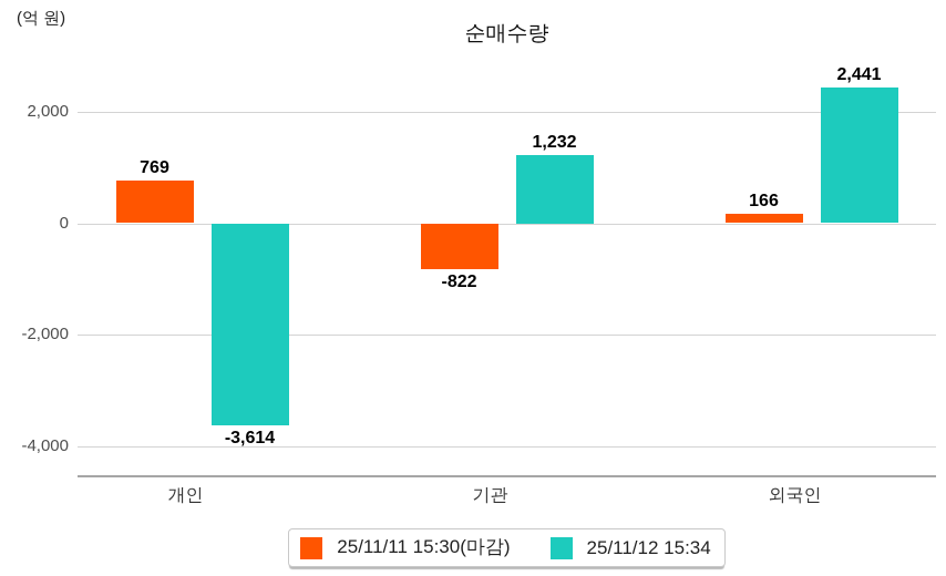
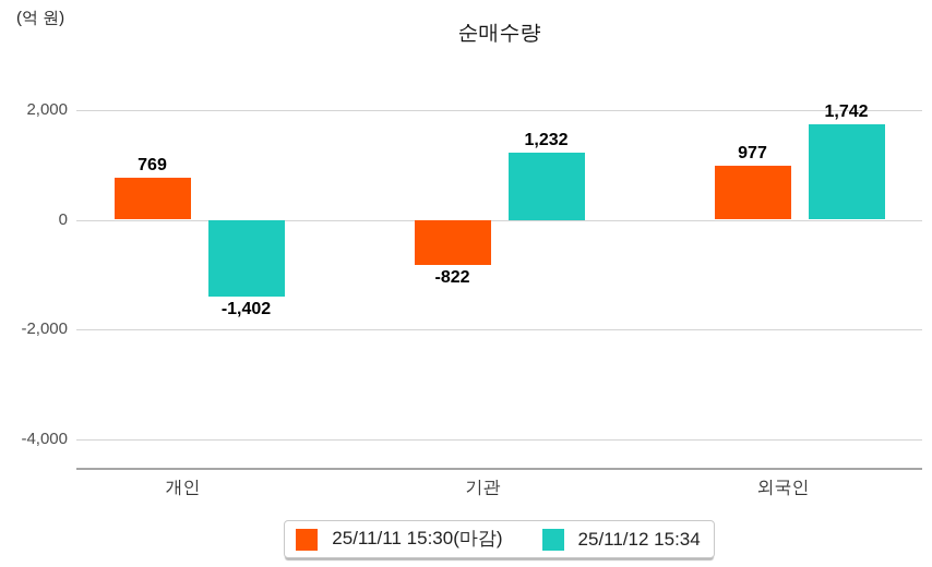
25/11/12 15:34/개인: -3,614 -> -1,402
25/11/11 15:30(마감)/외국인: 166 -> 977
25/11/12 15:34/외국인: 2,441 -> 1,742
